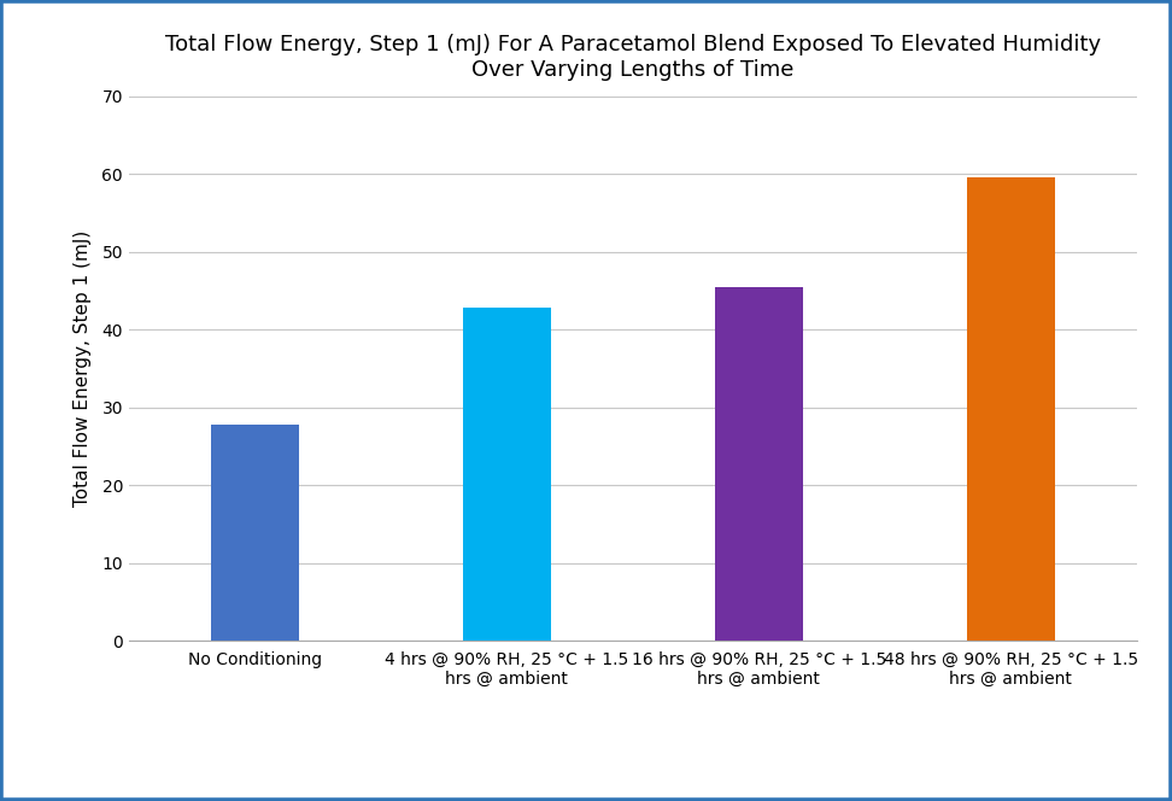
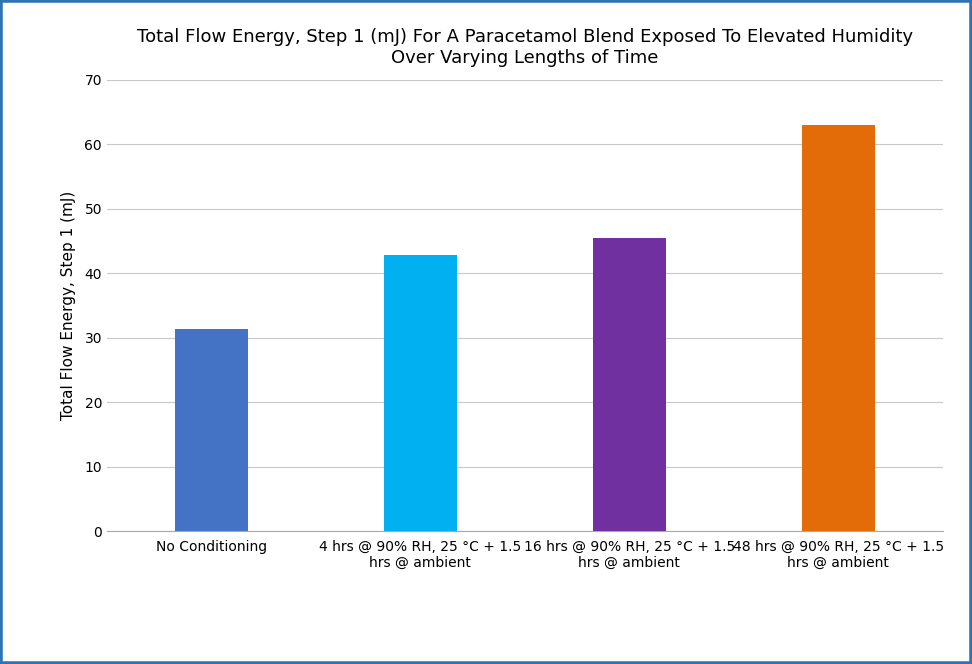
No Conditioning: 27.8 -> 31.4
48 hrs @ 90% RH, 25 °C + 1.5 hrs @ ambient: 59.5 -> 63.0
